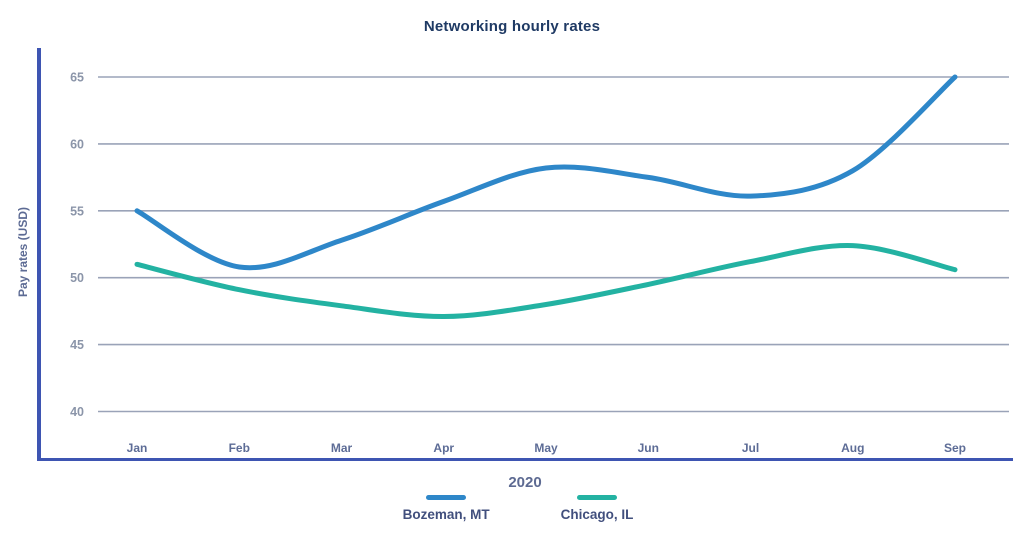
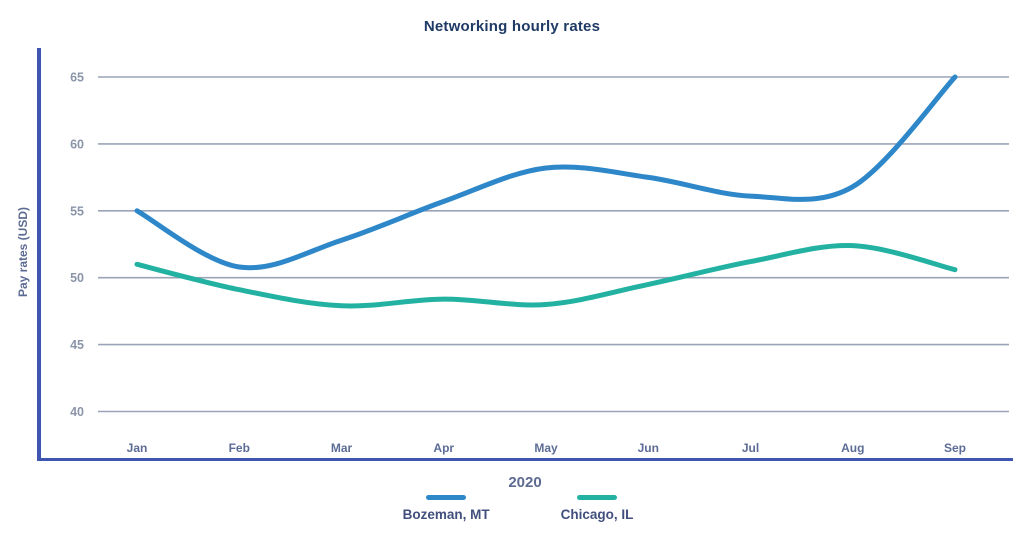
Chicago, IL/Apr: 47.1 -> 48.4
Bozeman, MT/Aug: 58.0 -> 56.8
